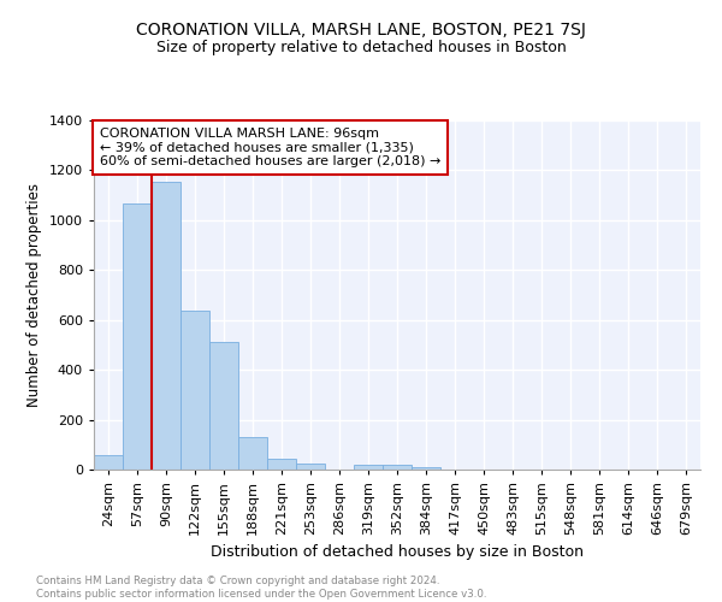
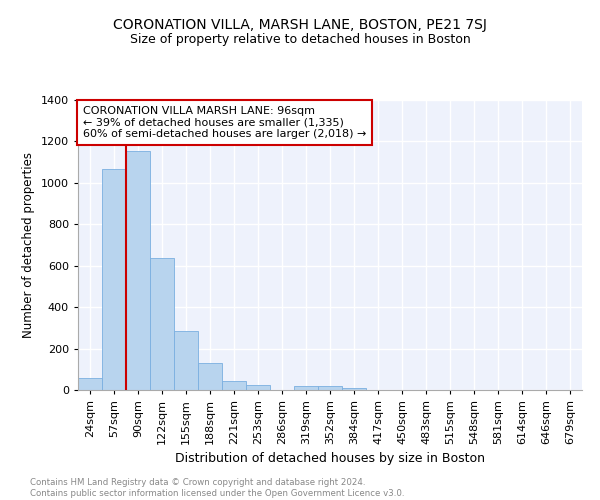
155sqm: 510 -> 285
